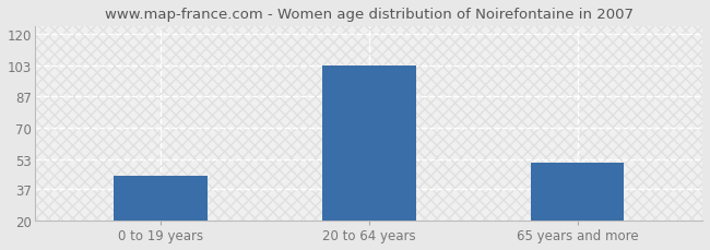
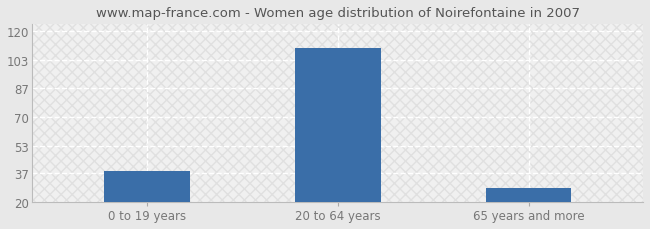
0 to 19 years: 44 -> 38
20 to 64 years: 103 -> 110
65 years and more: 51 -> 28
